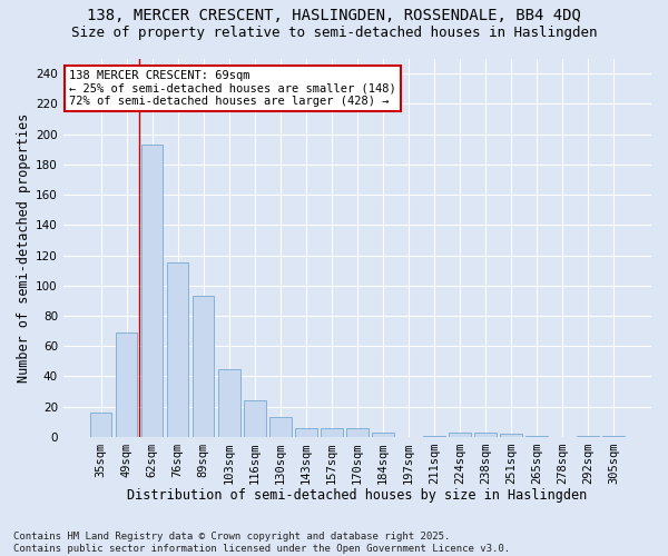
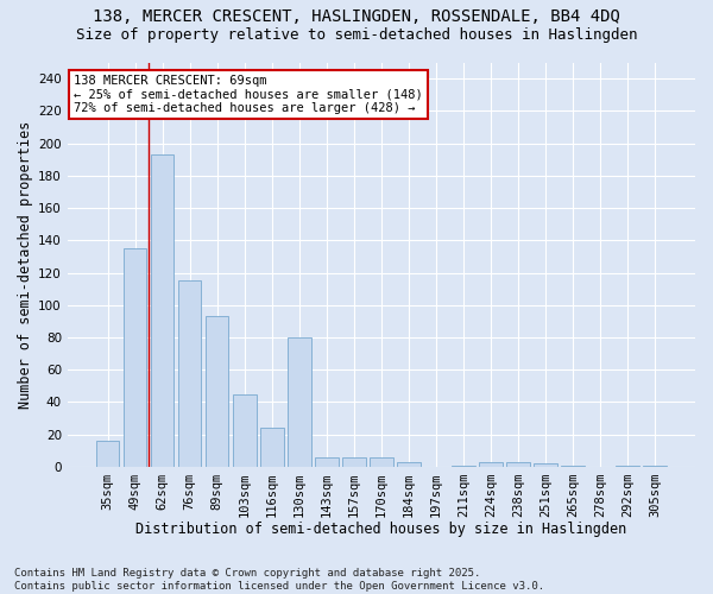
49sqm: 69 -> 135
130sqm: 13 -> 80
